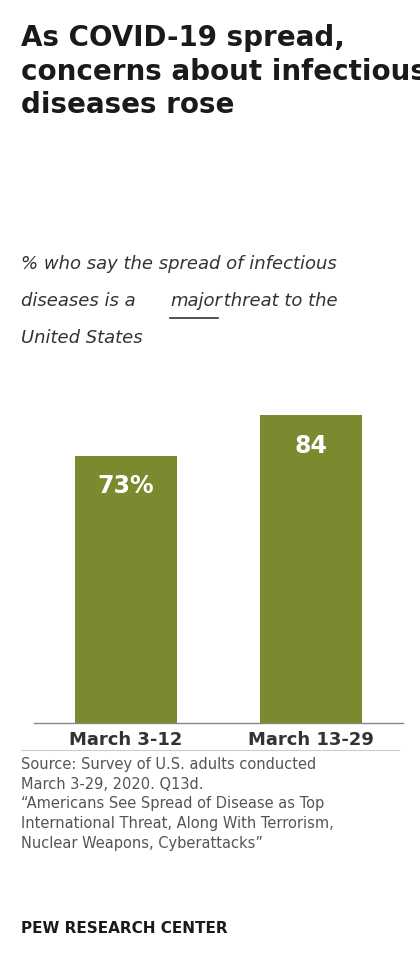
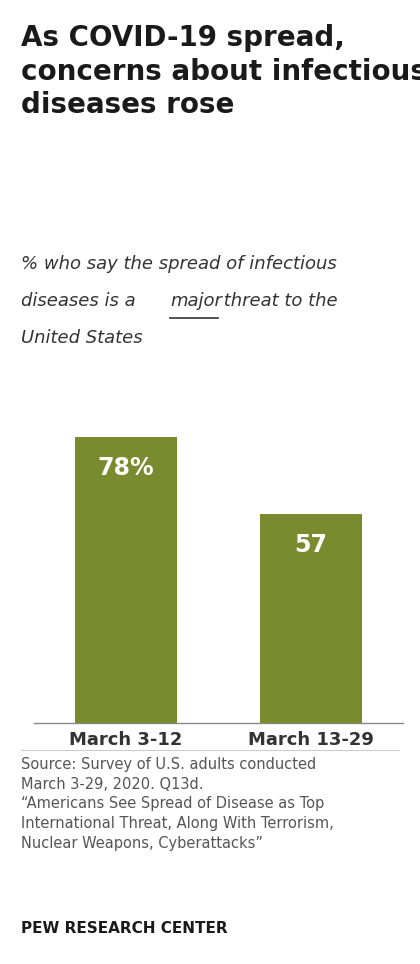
March 3-12: 73% -> 78%
March 13-29: 84 -> 57
